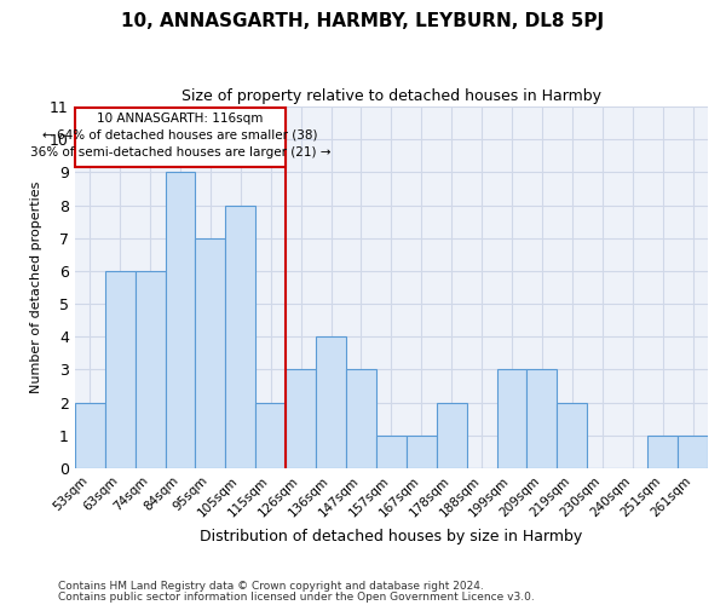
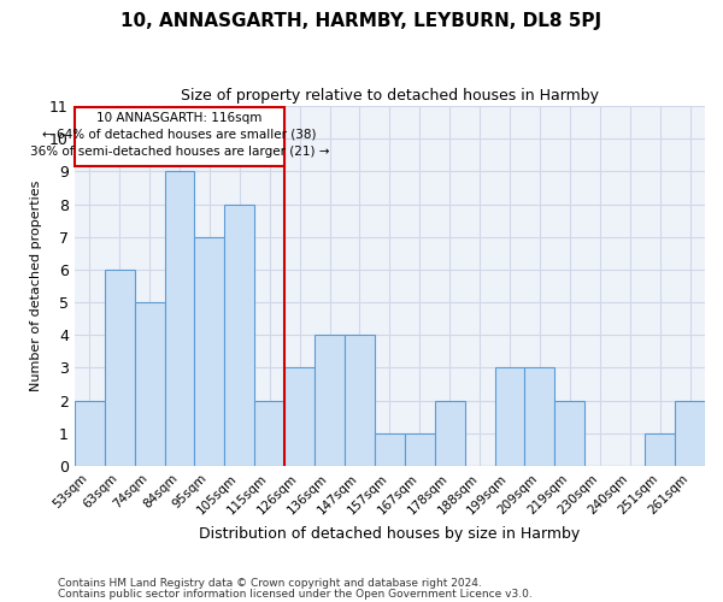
74sqm: 6 -> 5
147sqm: 3 -> 4
261sqm: 1 -> 2
